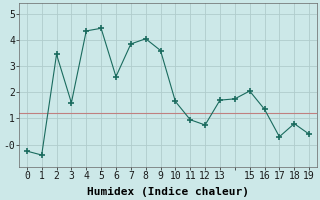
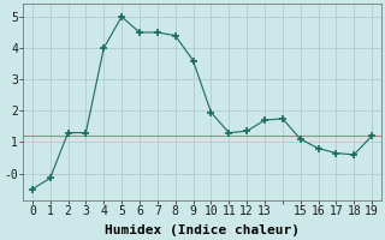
0: -0.25 -> -0.50
1: -0.40 -> -0.15
2: 3.45 -> 1.30
3: 1.60 -> 1.30
4: 4.35 -> 4.00
5: 4.45 -> 5.00
6: 2.60 -> 4.50
7: 3.85 -> 4.50
8: 4.05 -> 4.40
10: 1.65 -> 1.95
11: 0.95 -> 1.30
12: 0.75 -> 1.35
15: 2.05 -> 1.10
16: 1.35 -> 0.80
17: 0.30 -> 0.65
18: 0.80 -> 0.60
19: 0.40 -> 1.20
